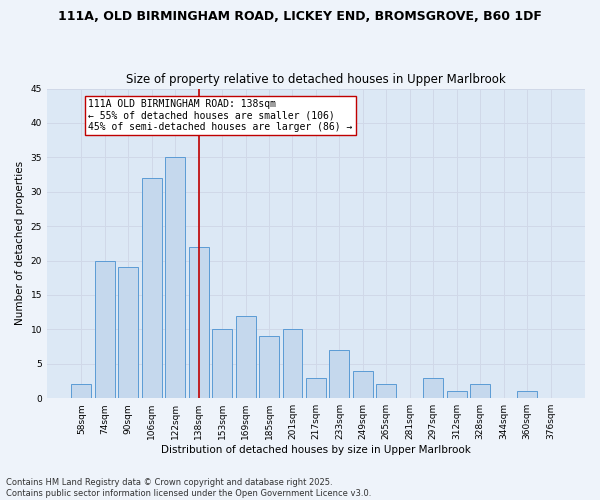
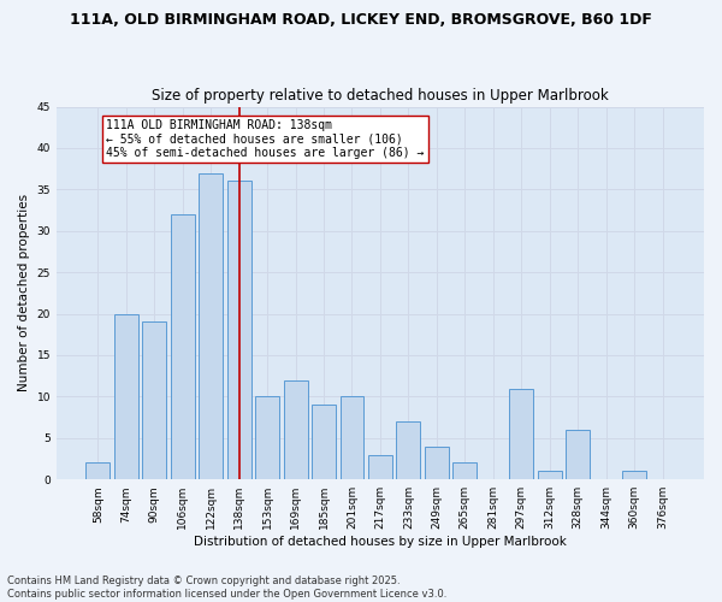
122sqm: 35 -> 37
138sqm: 22 -> 36
297sqm: 3 -> 11
328sqm: 2 -> 6
